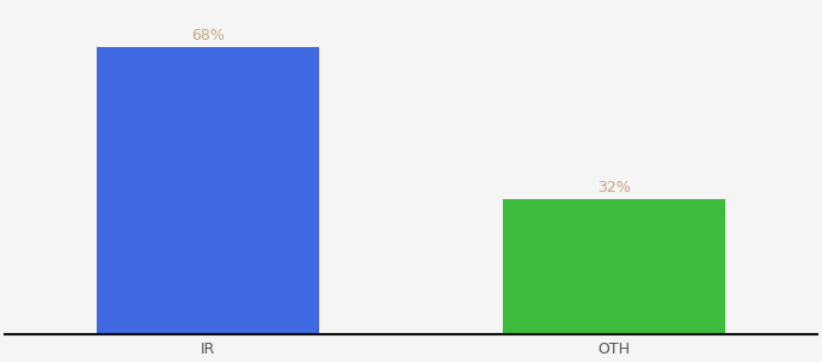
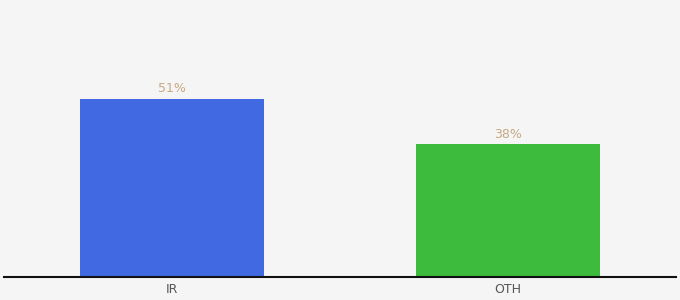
IR: 68% -> 51%
OTH: 32% -> 38%
